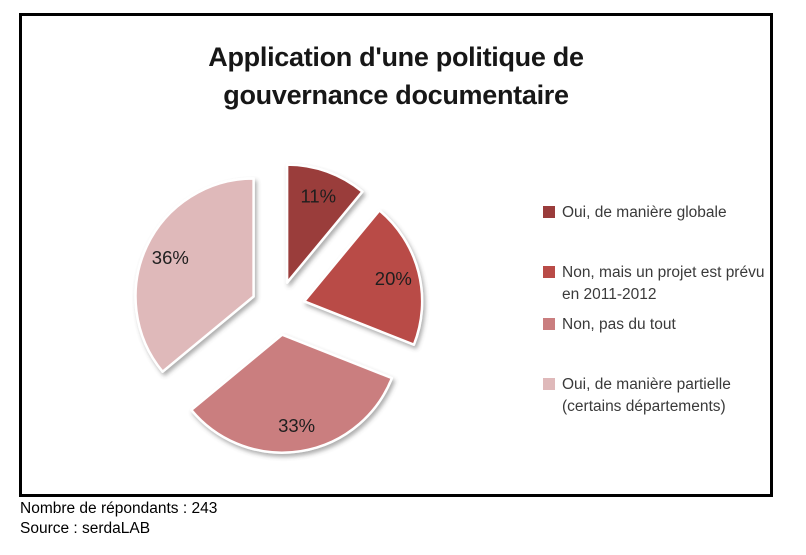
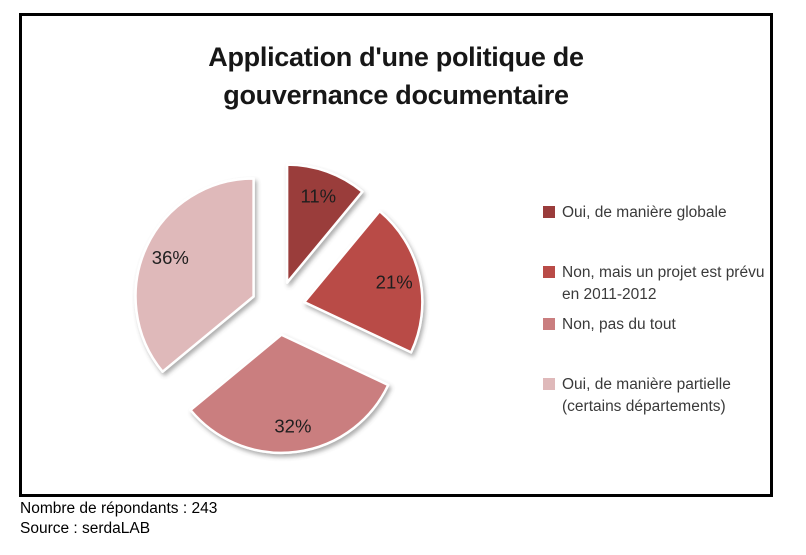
Non, mais un projet est prévu en 2011-2012: 20% -> 21%
Non, pas du tout: 33% -> 32%
